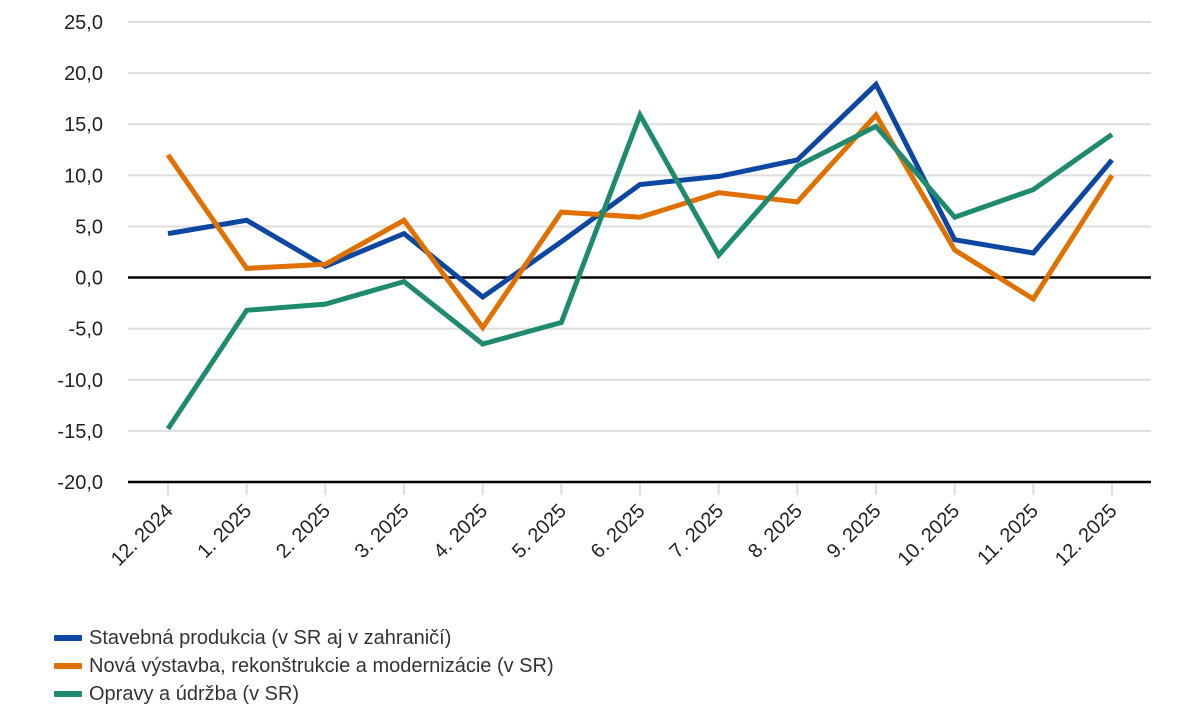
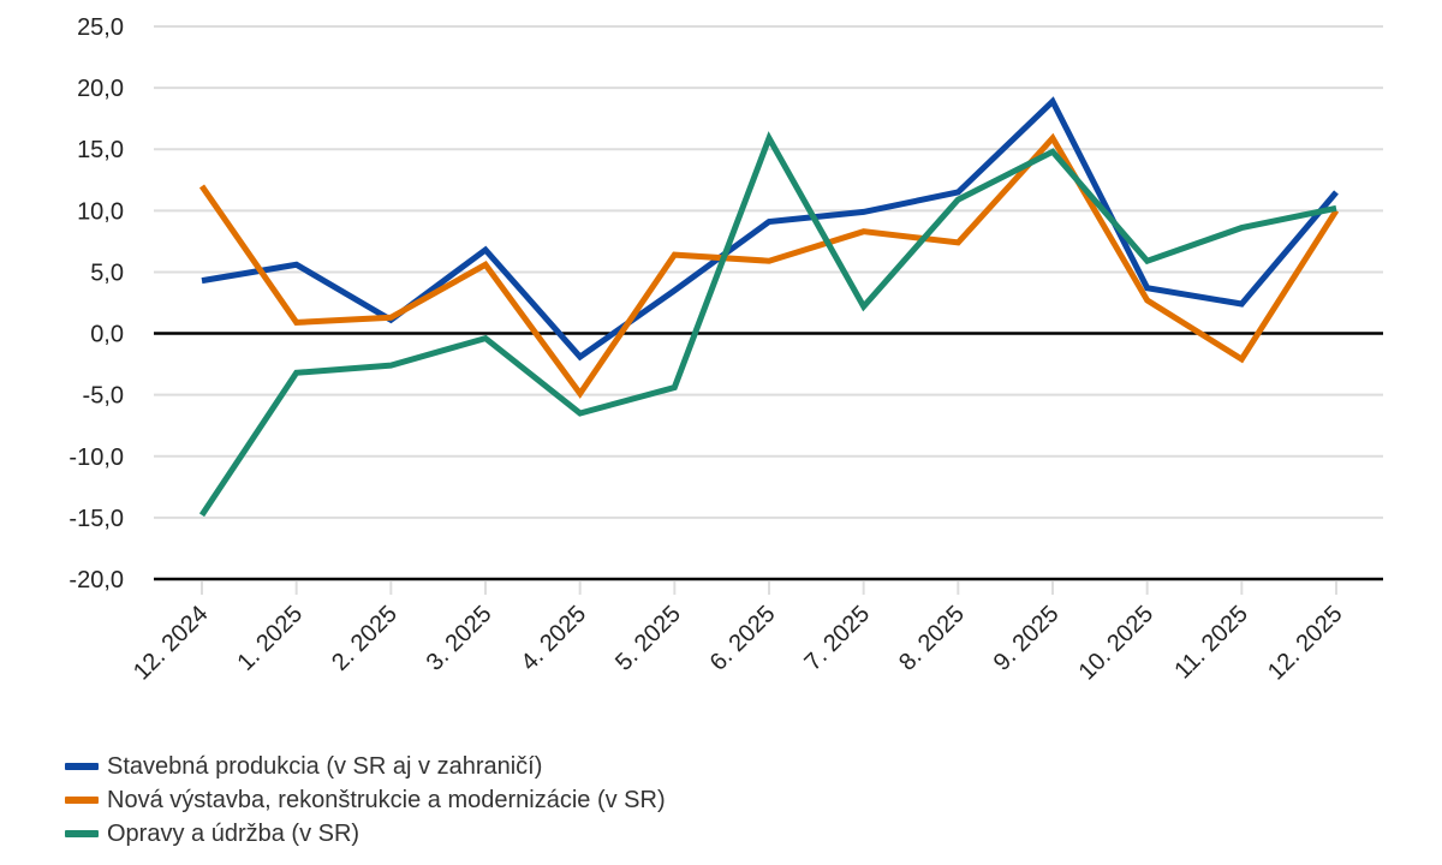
Stavebná produkcia (v SR aj v zahraničí)/3. 2025: 4,3 -> 6,8
Opravy a údržba (v SR)/12. 2025: 14,0 -> 10,2
